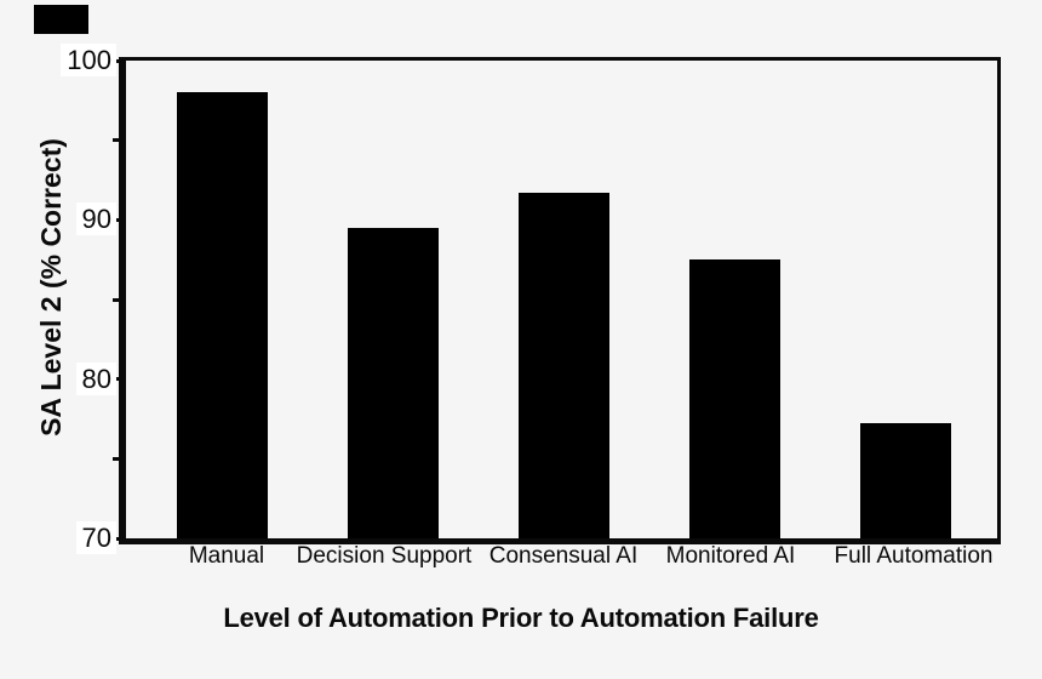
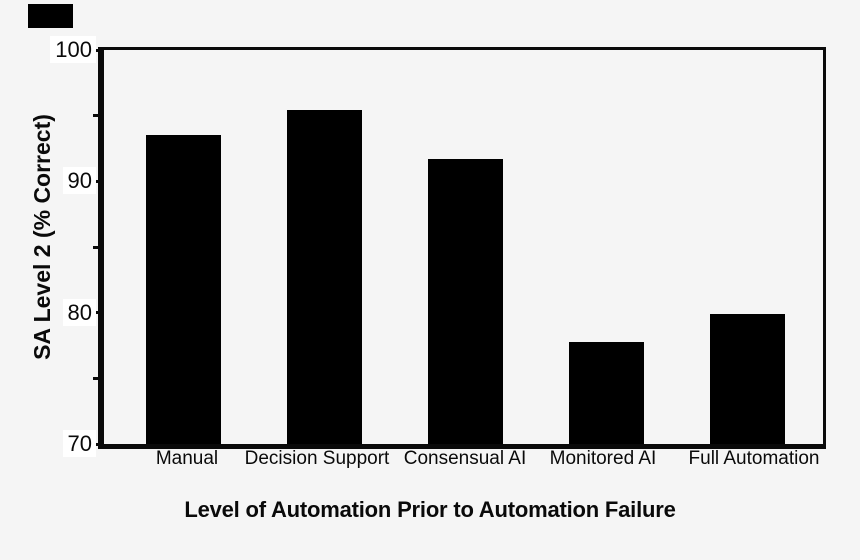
Manual: 98.0 -> 93.5
Decision Support: 89.5 -> 95.4
Monitored AI: 87.5 -> 77.8
Full Automation: 77.2 -> 79.9
